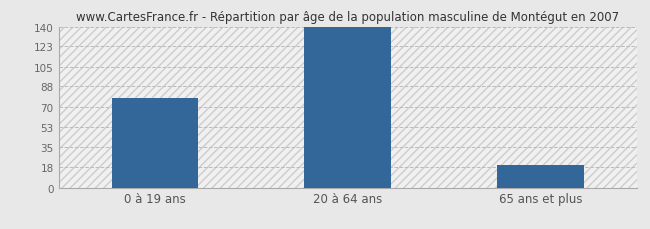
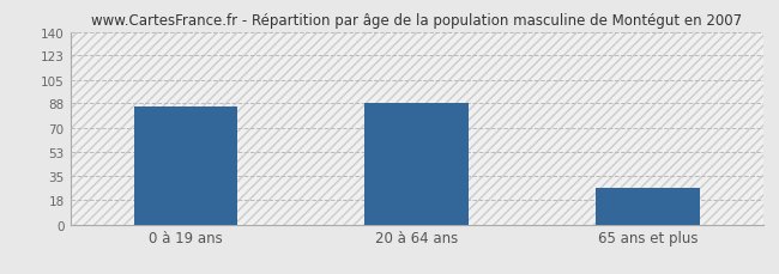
0 à 19 ans: 78 -> 86
20 à 64 ans: 140 -> 88
65 ans et plus: 20 -> 27
